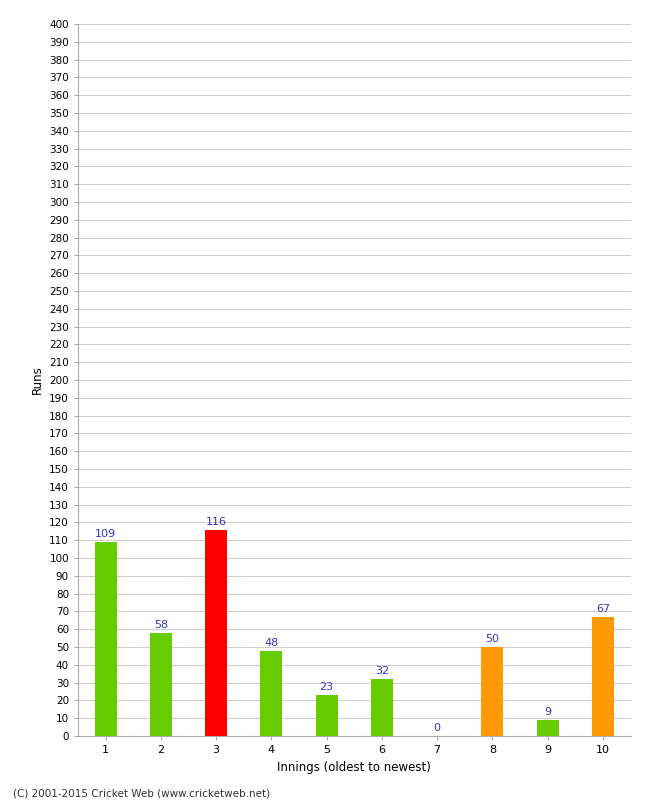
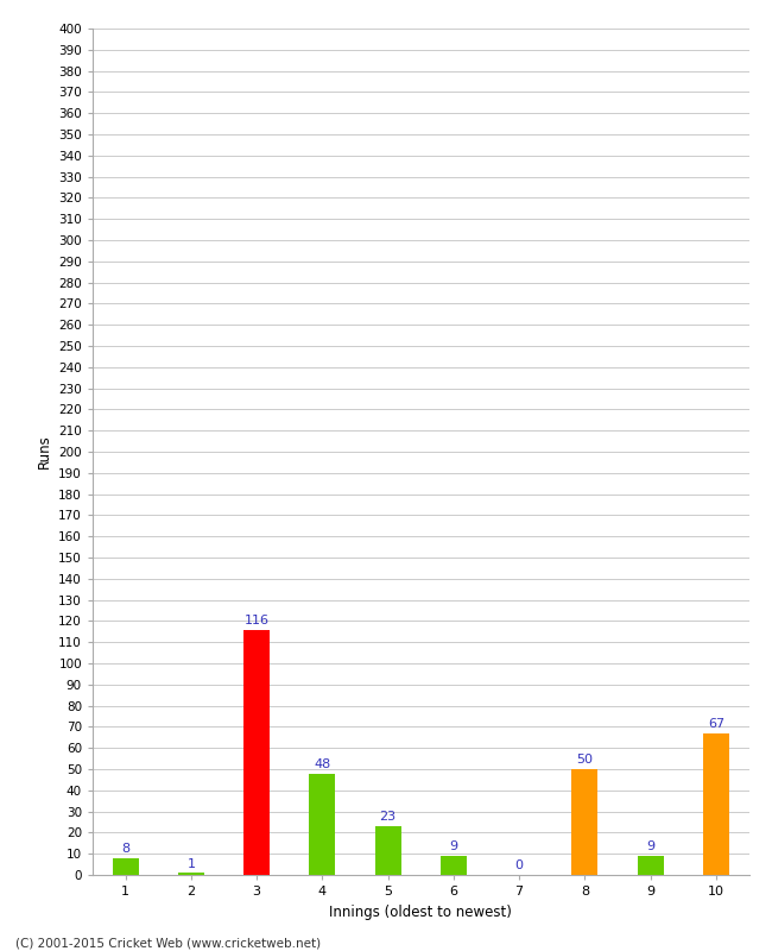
1: 109 -> 8
2: 58 -> 1
6: 32 -> 9
